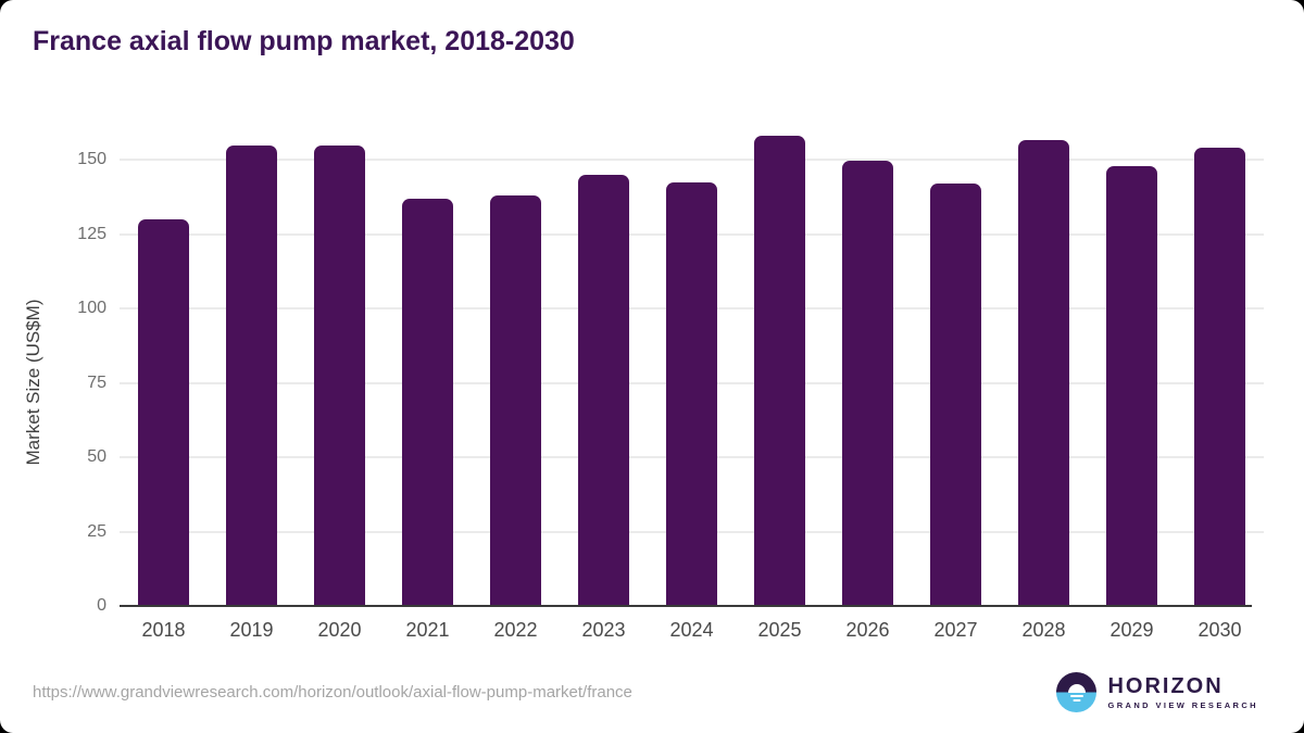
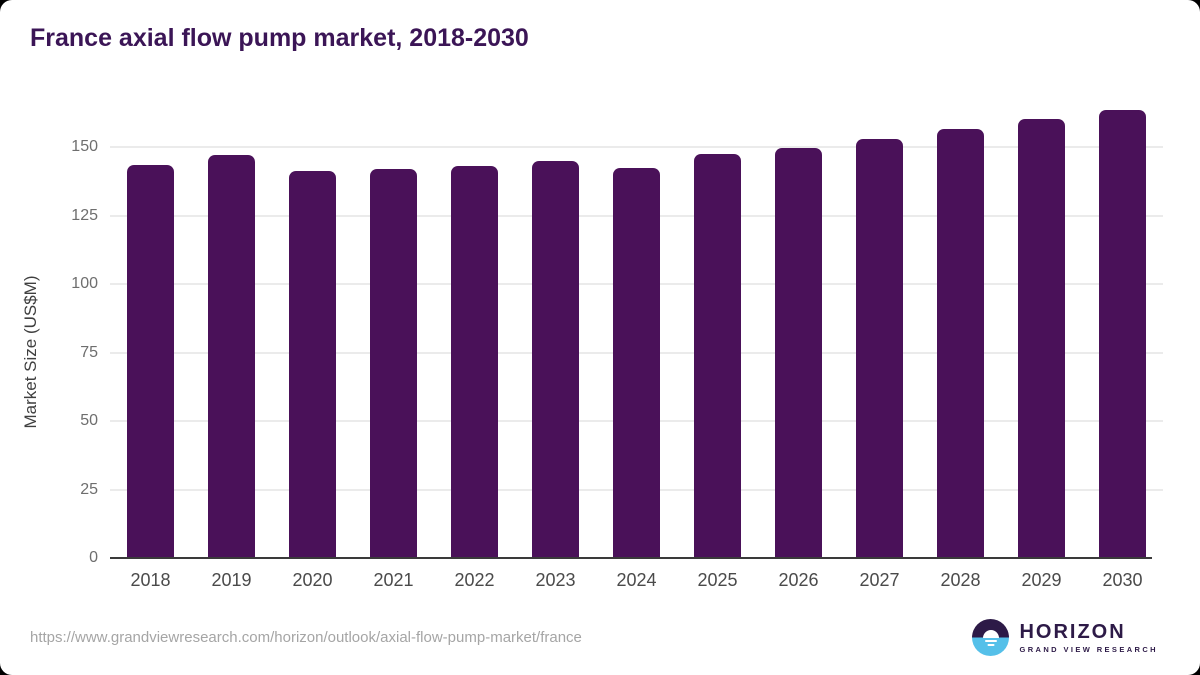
2018: 130 -> 144
2019: 155 -> 147
2020: 155 -> 141
2021: 137 -> 142
2022: 138 -> 143
2025: 158 -> 147
2027: 142 -> 153
2029: 148 -> 160
2030: 154 -> 164
